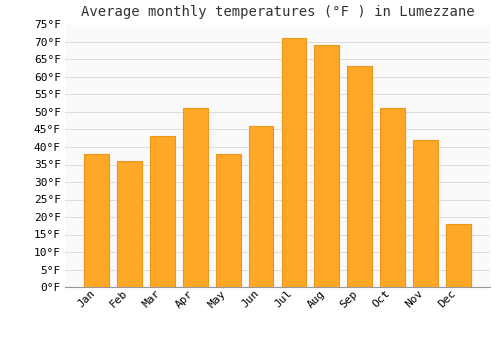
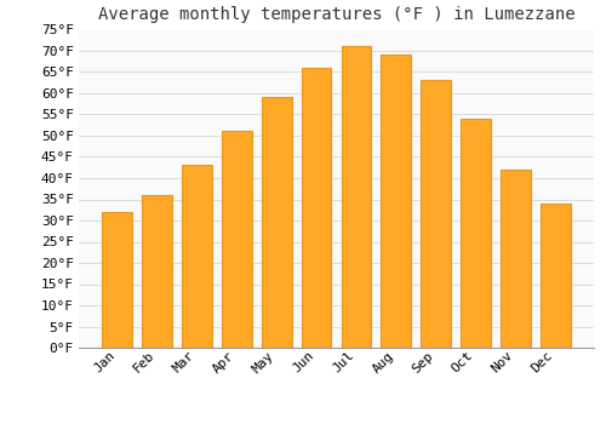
Jan: 38°F -> 32°F
May: 38°F -> 59°F
Jun: 46°F -> 66°F
Oct: 51°F -> 54°F
Dec: 18°F -> 34°F
